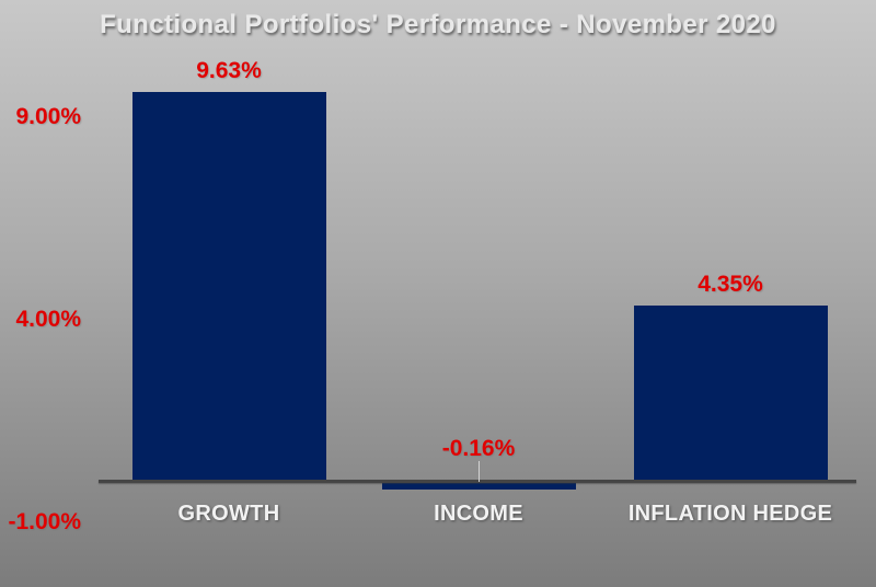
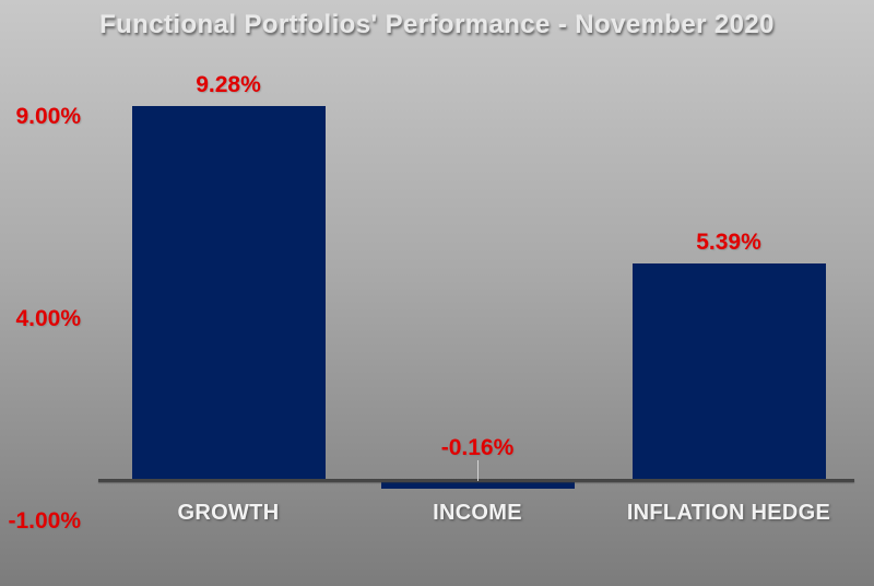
GROWTH: 9.63% -> 9.28%
INFLATION HEDGE: 4.35% -> 5.39%
